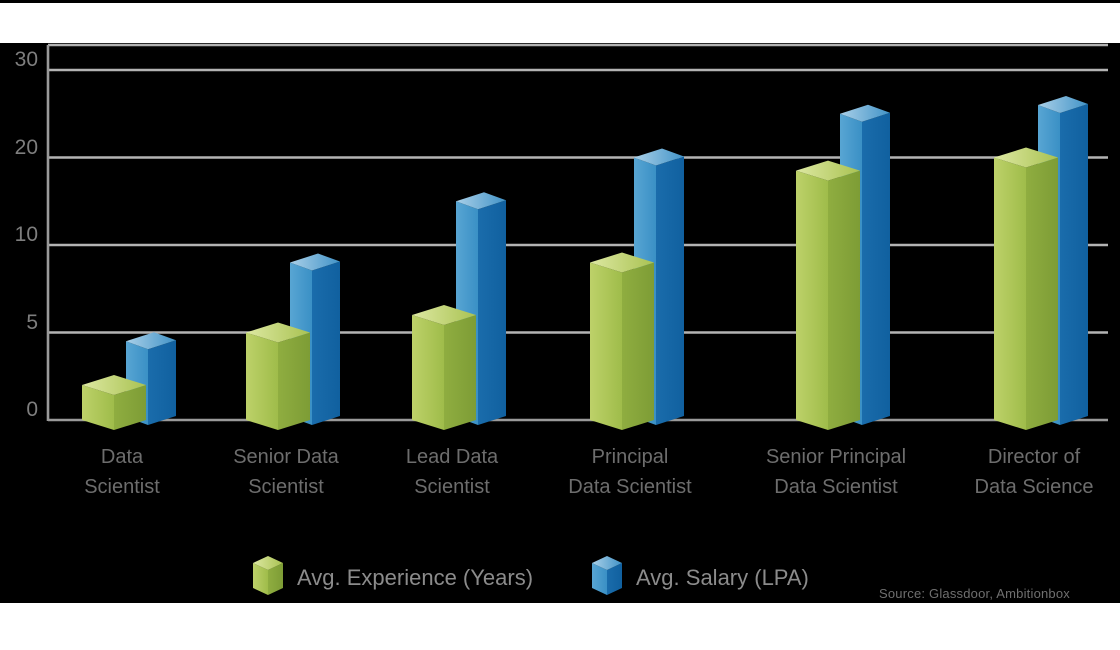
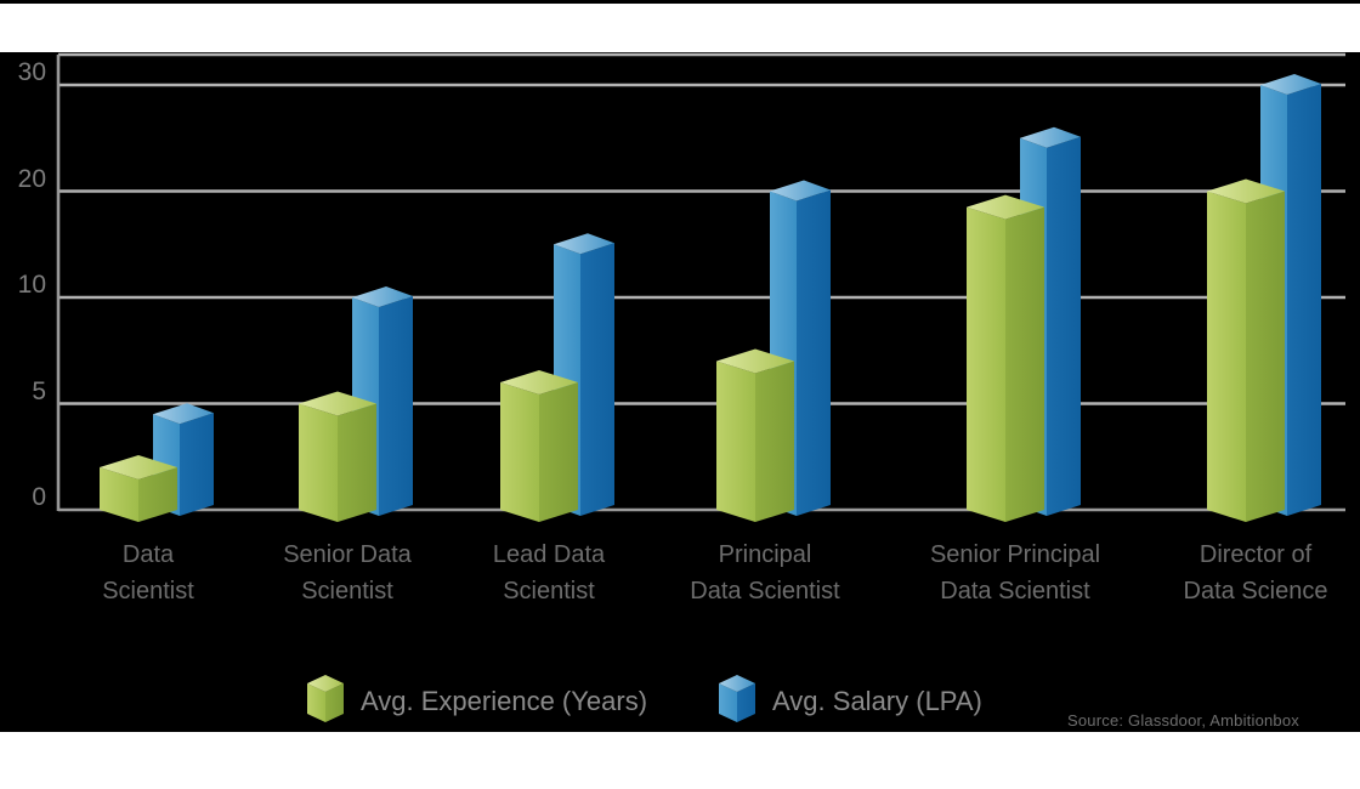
Avg. Salary (LPA)/Senior Data Scientist: 9 -> 10
Avg. Experience (Years)/Principal Data Scientist: 9 -> 7
Avg. Salary (LPA)/Director of Data Science: 26 -> 30
